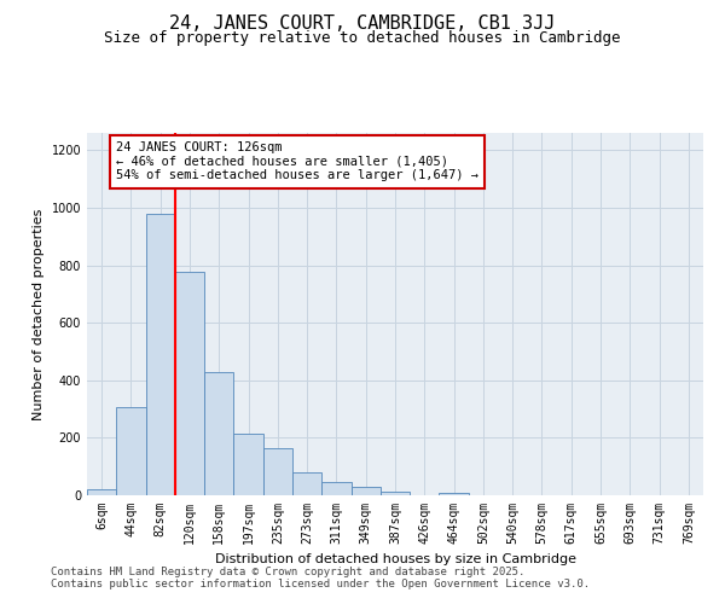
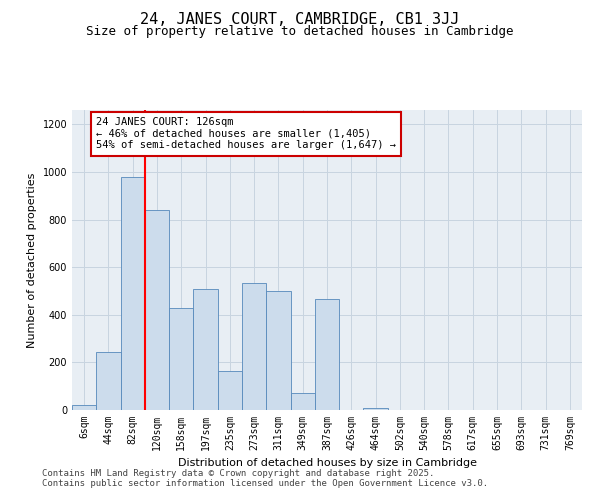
44sqm: 305 -> 245
120sqm: 775 -> 840
197sqm: 215 -> 510
273sqm: 78 -> 535
311sqm: 45 -> 500
349sqm: 28 -> 70
387sqm: 12 -> 465
